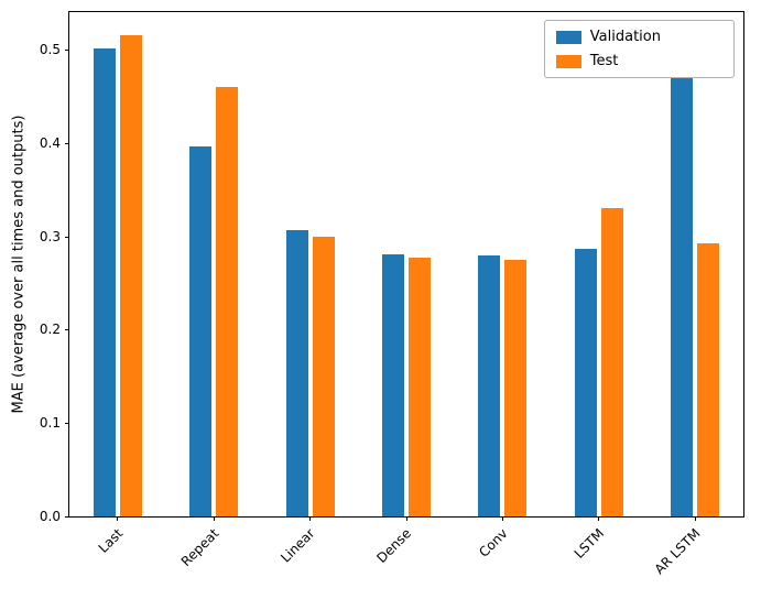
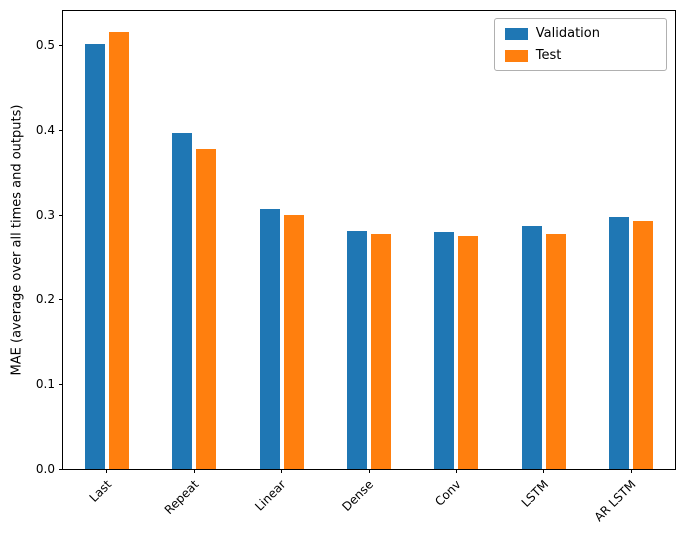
Test/Repeat: 0.46 -> 0.38
Test/LSTM: 0.33 -> 0.28
Validation/AR LSTM: 0.50 -> 0.30
